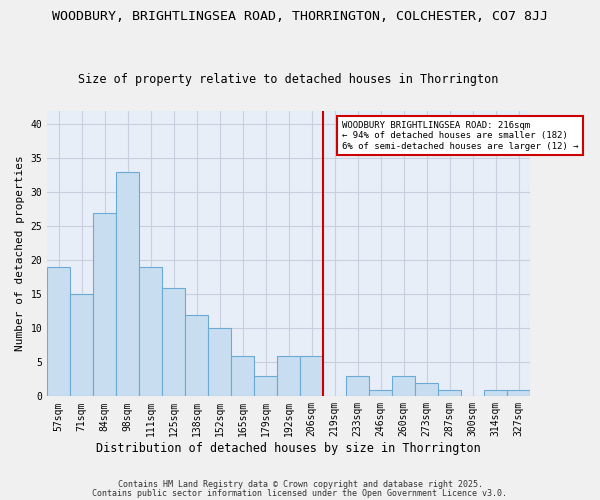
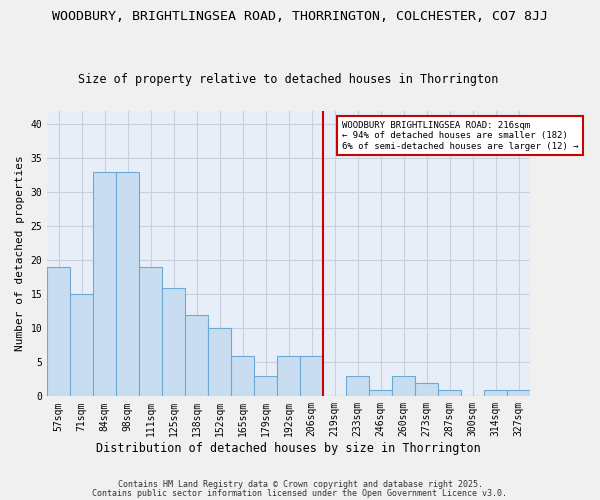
84sqm: 27 -> 33
